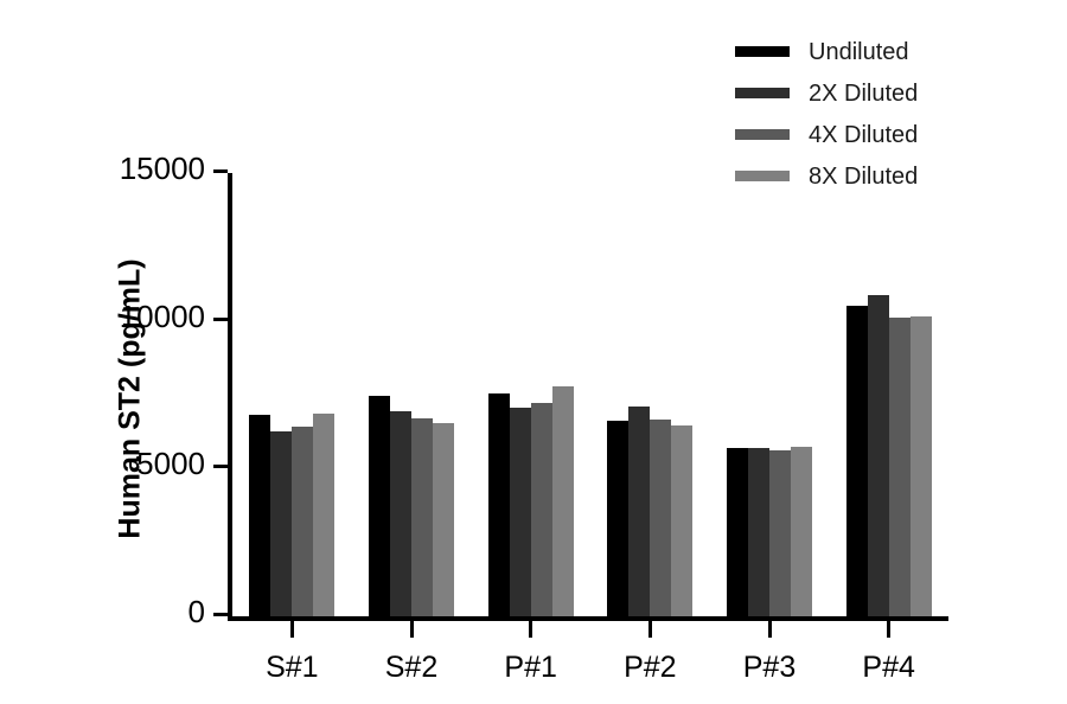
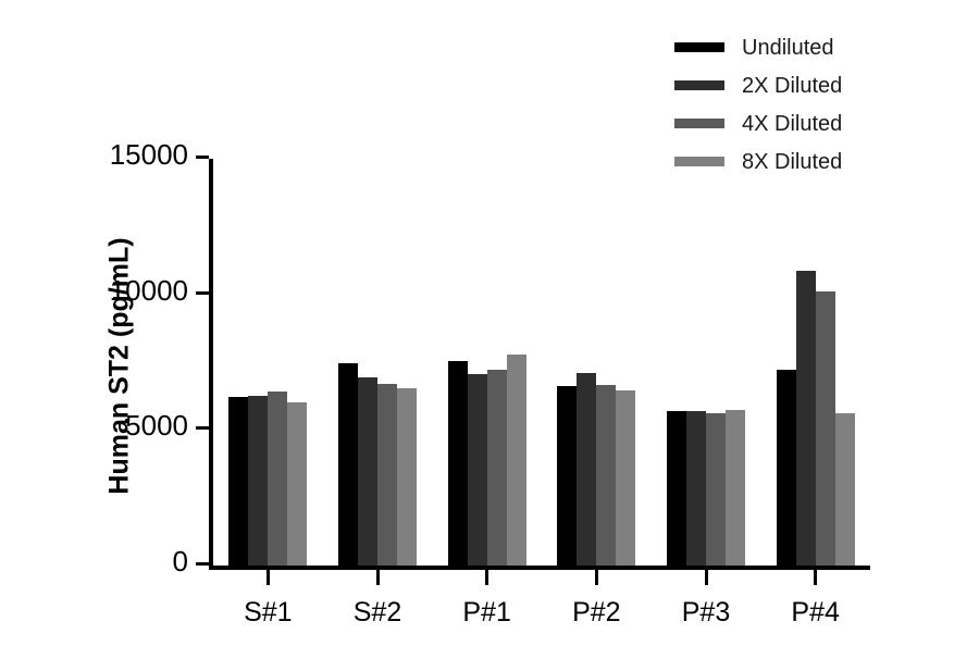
Undiluted/S#1: 6800 -> 6200
8X Diluted/S#1: 6800 -> 6000
Undiluted/P#4: 10500 -> 7200
8X Diluted/P#4: 10200 -> 5600
